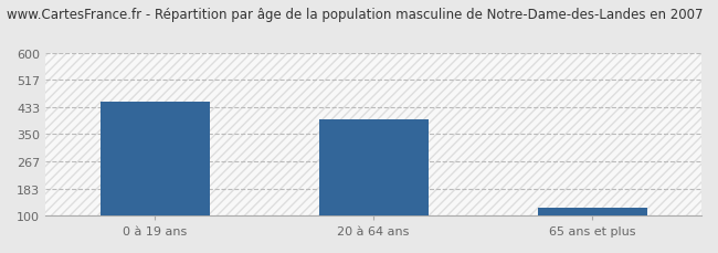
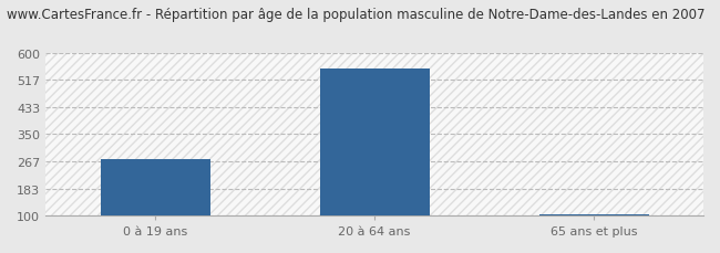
0 à 19 ans: 450 -> 272
20 à 64 ans: 395 -> 551
65 ans et plus: 125 -> 104
